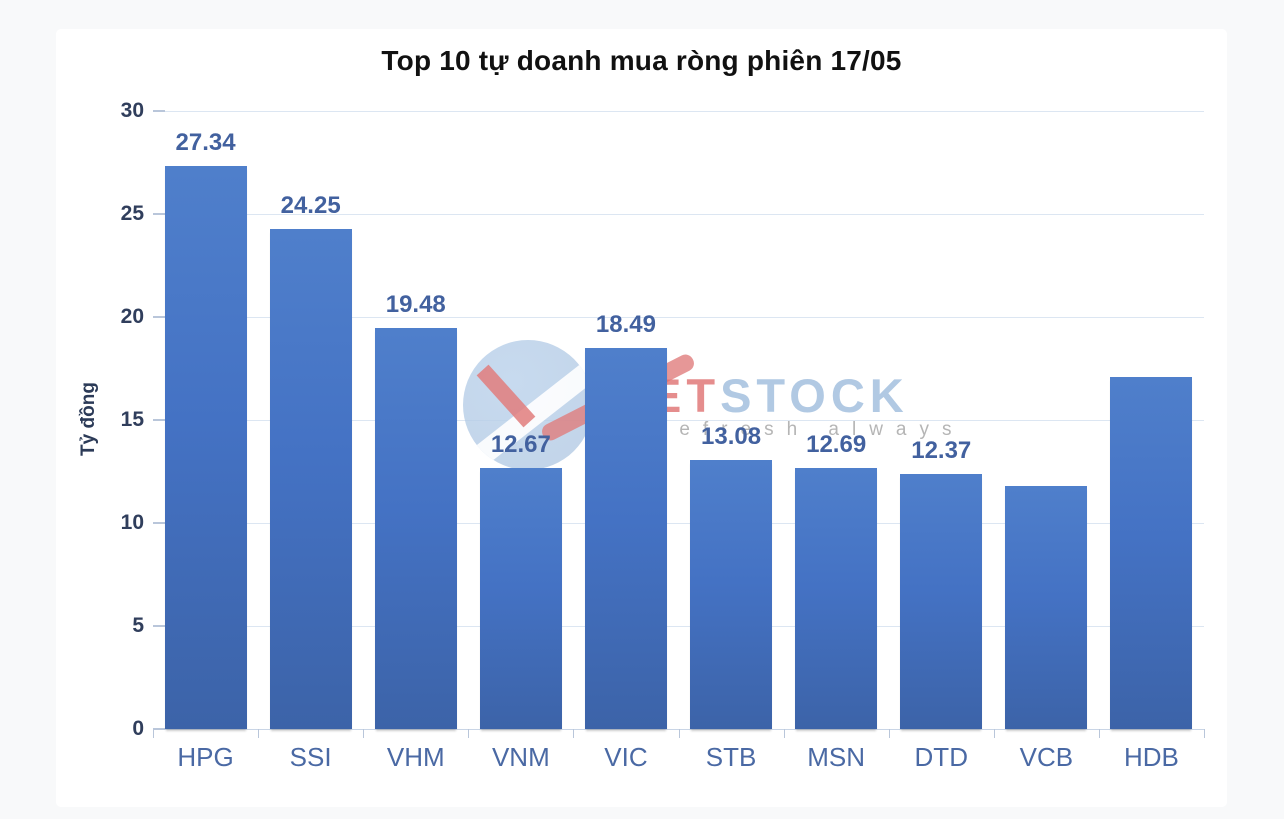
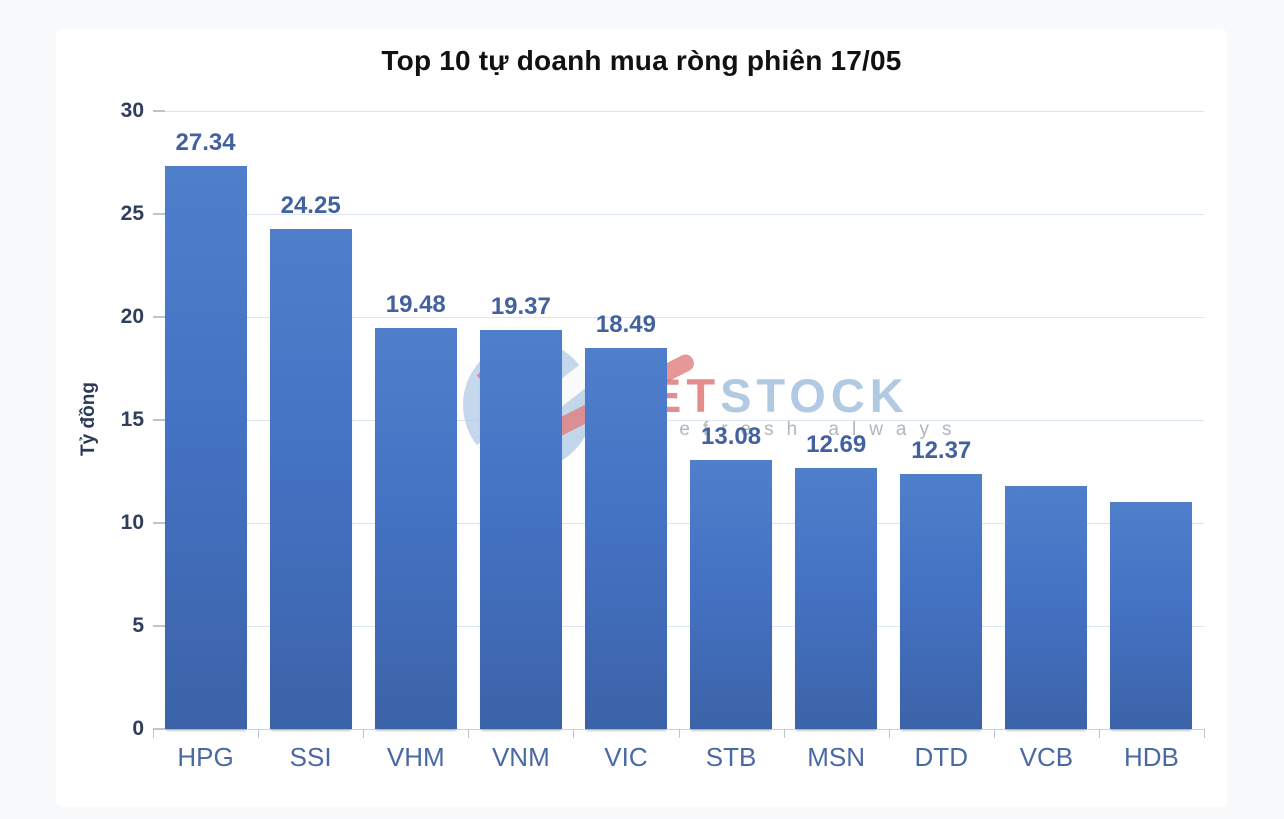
VNM: 12.67 -> 19.37
HDB: 17.1 -> 11.0
